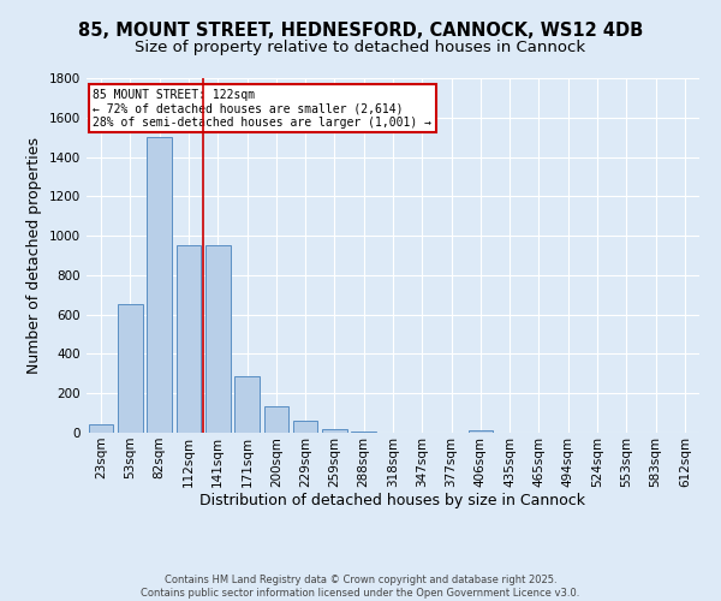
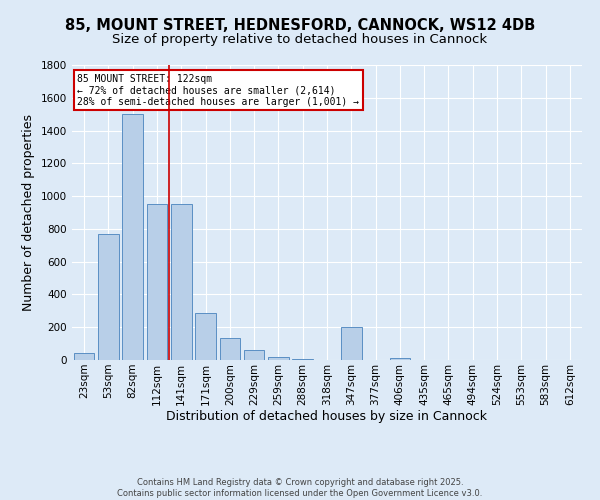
53sqm: 650 -> 770
347sqm: 0 -> 200
